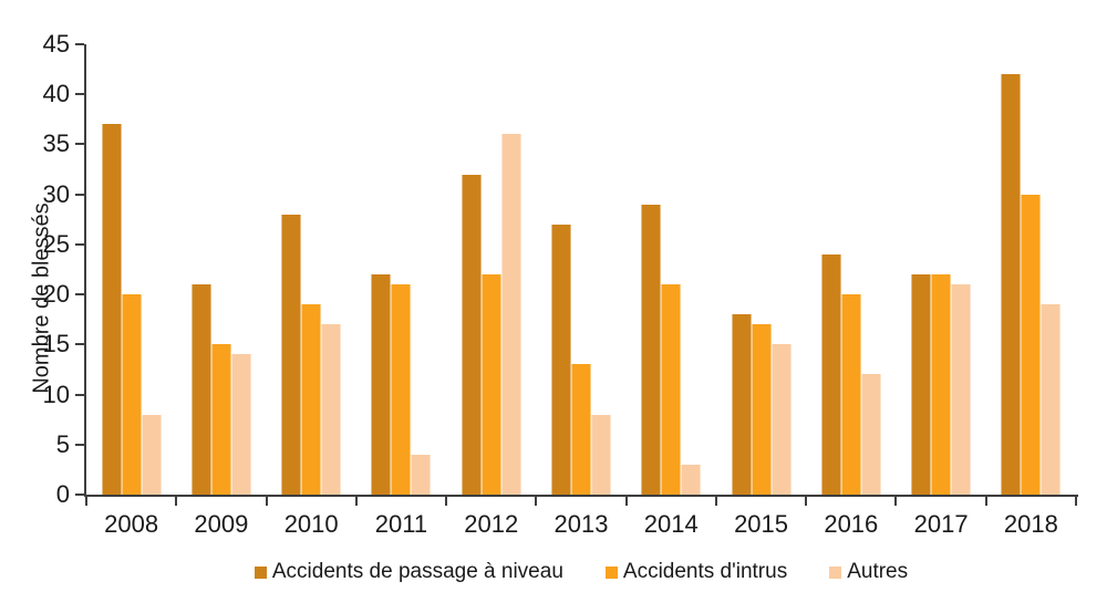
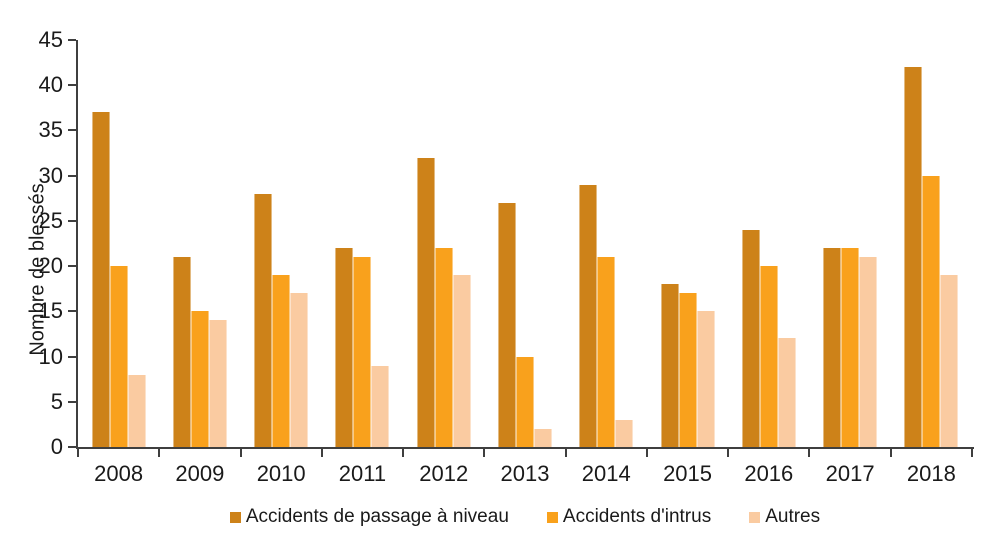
Autres/2011: 4 -> 9
Autres/2012: 36 -> 19
Accidents d'intrus/2013: 13 -> 10
Autres/2013: 8 -> 2
